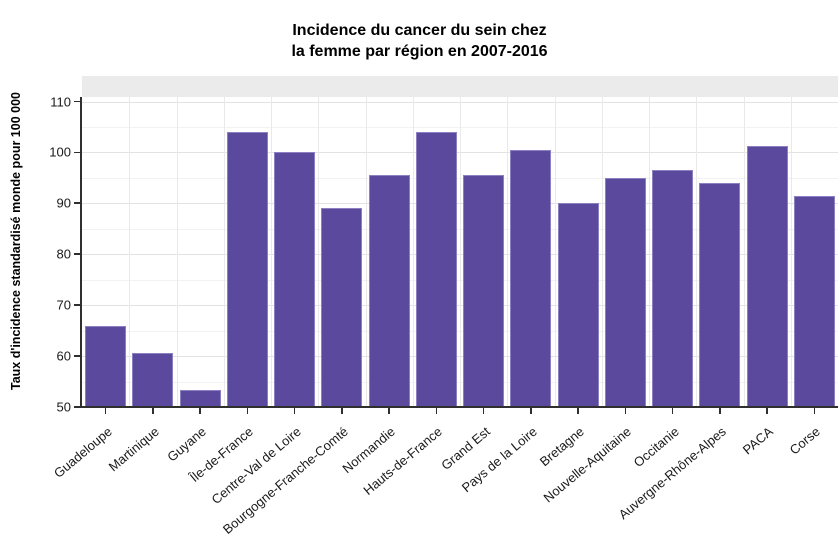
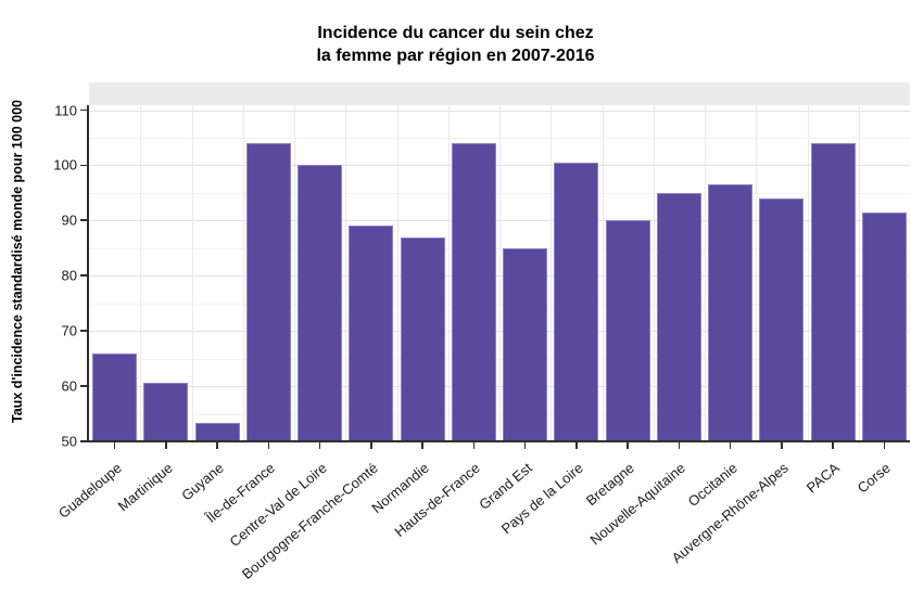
Normandie: 96 -> 87
Grand Est: 96 -> 85
PACA: 101 -> 104
